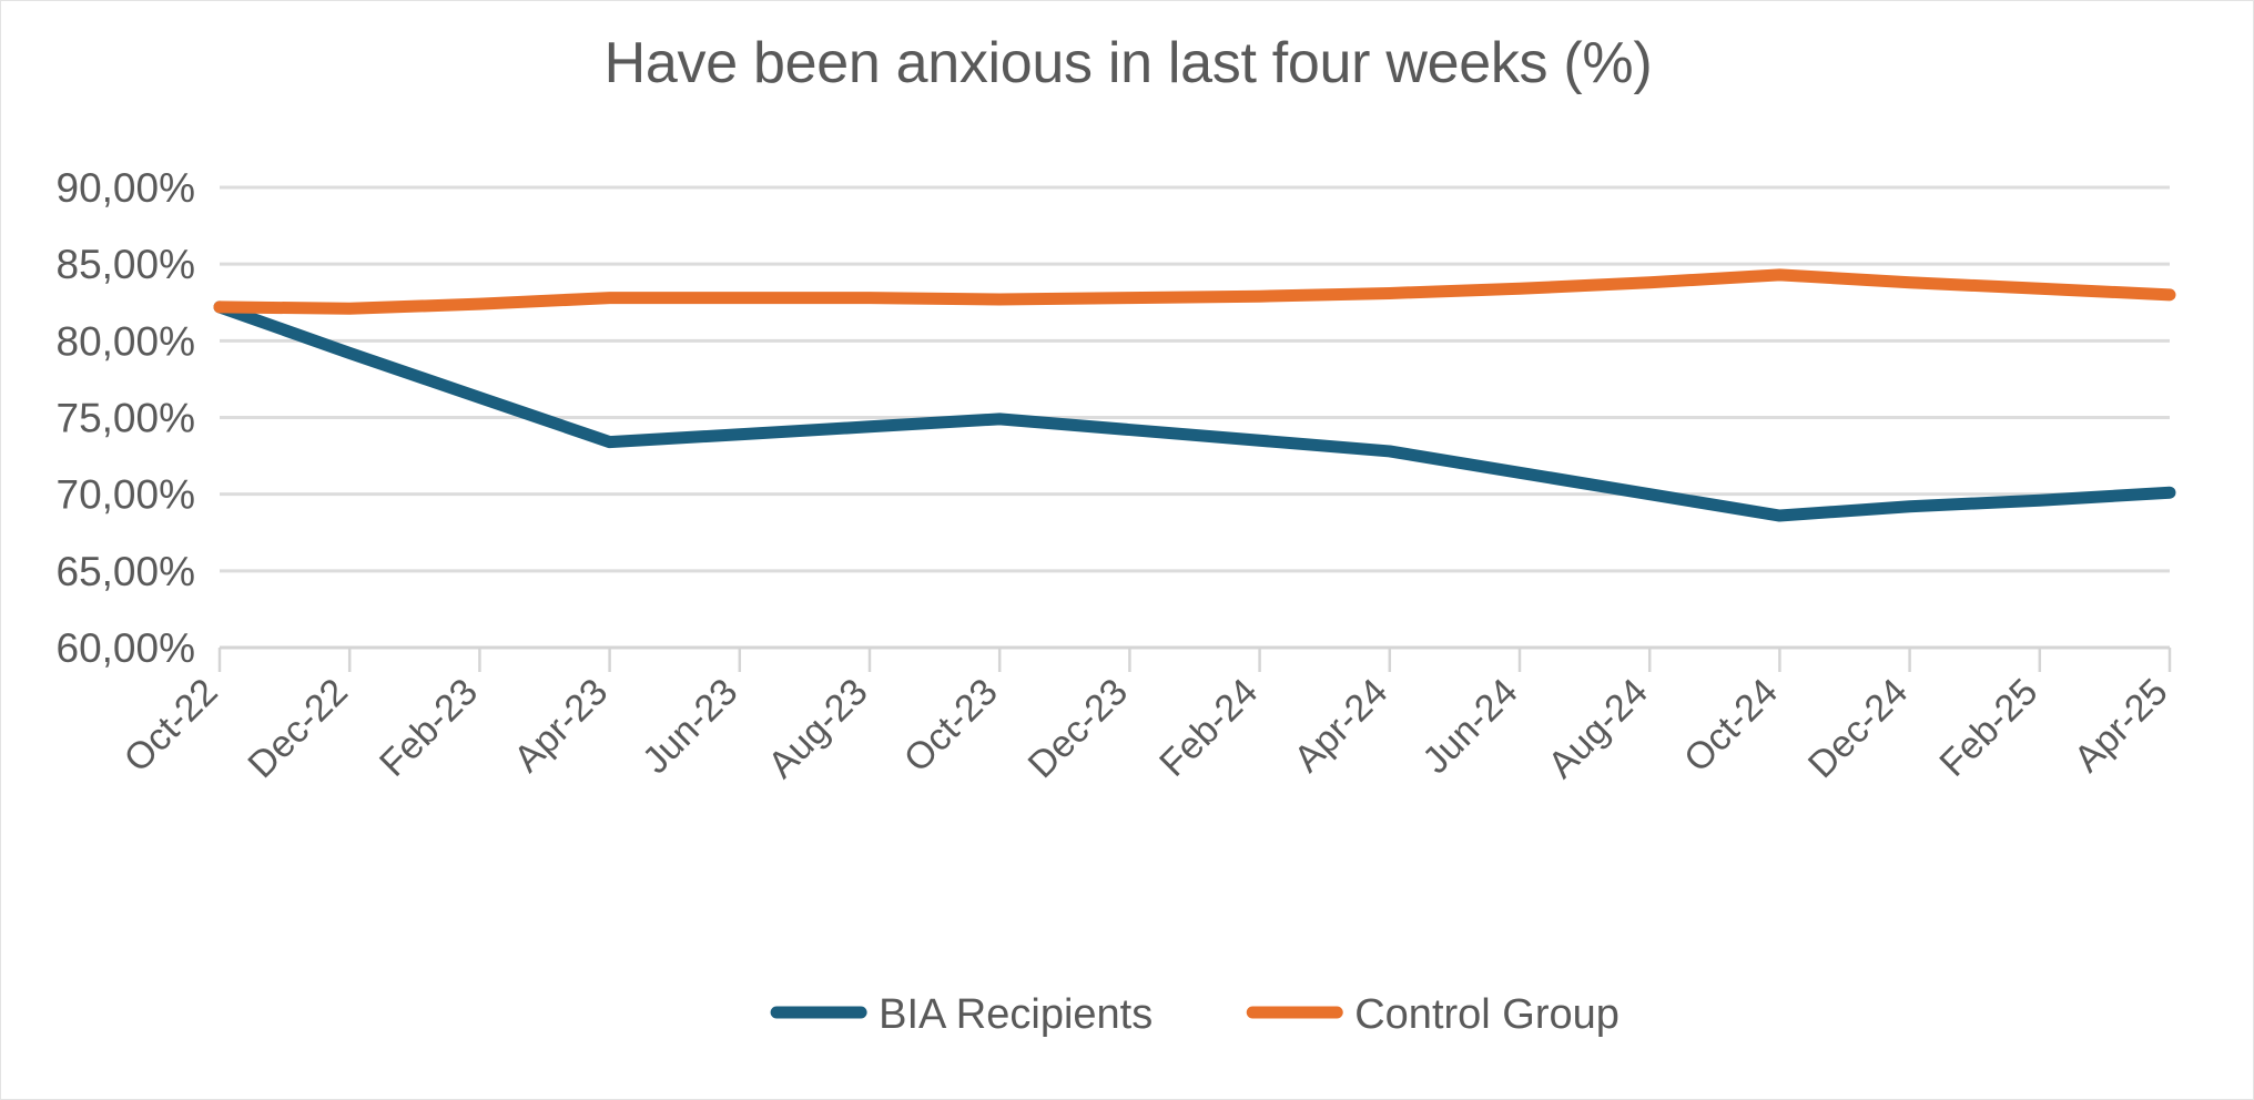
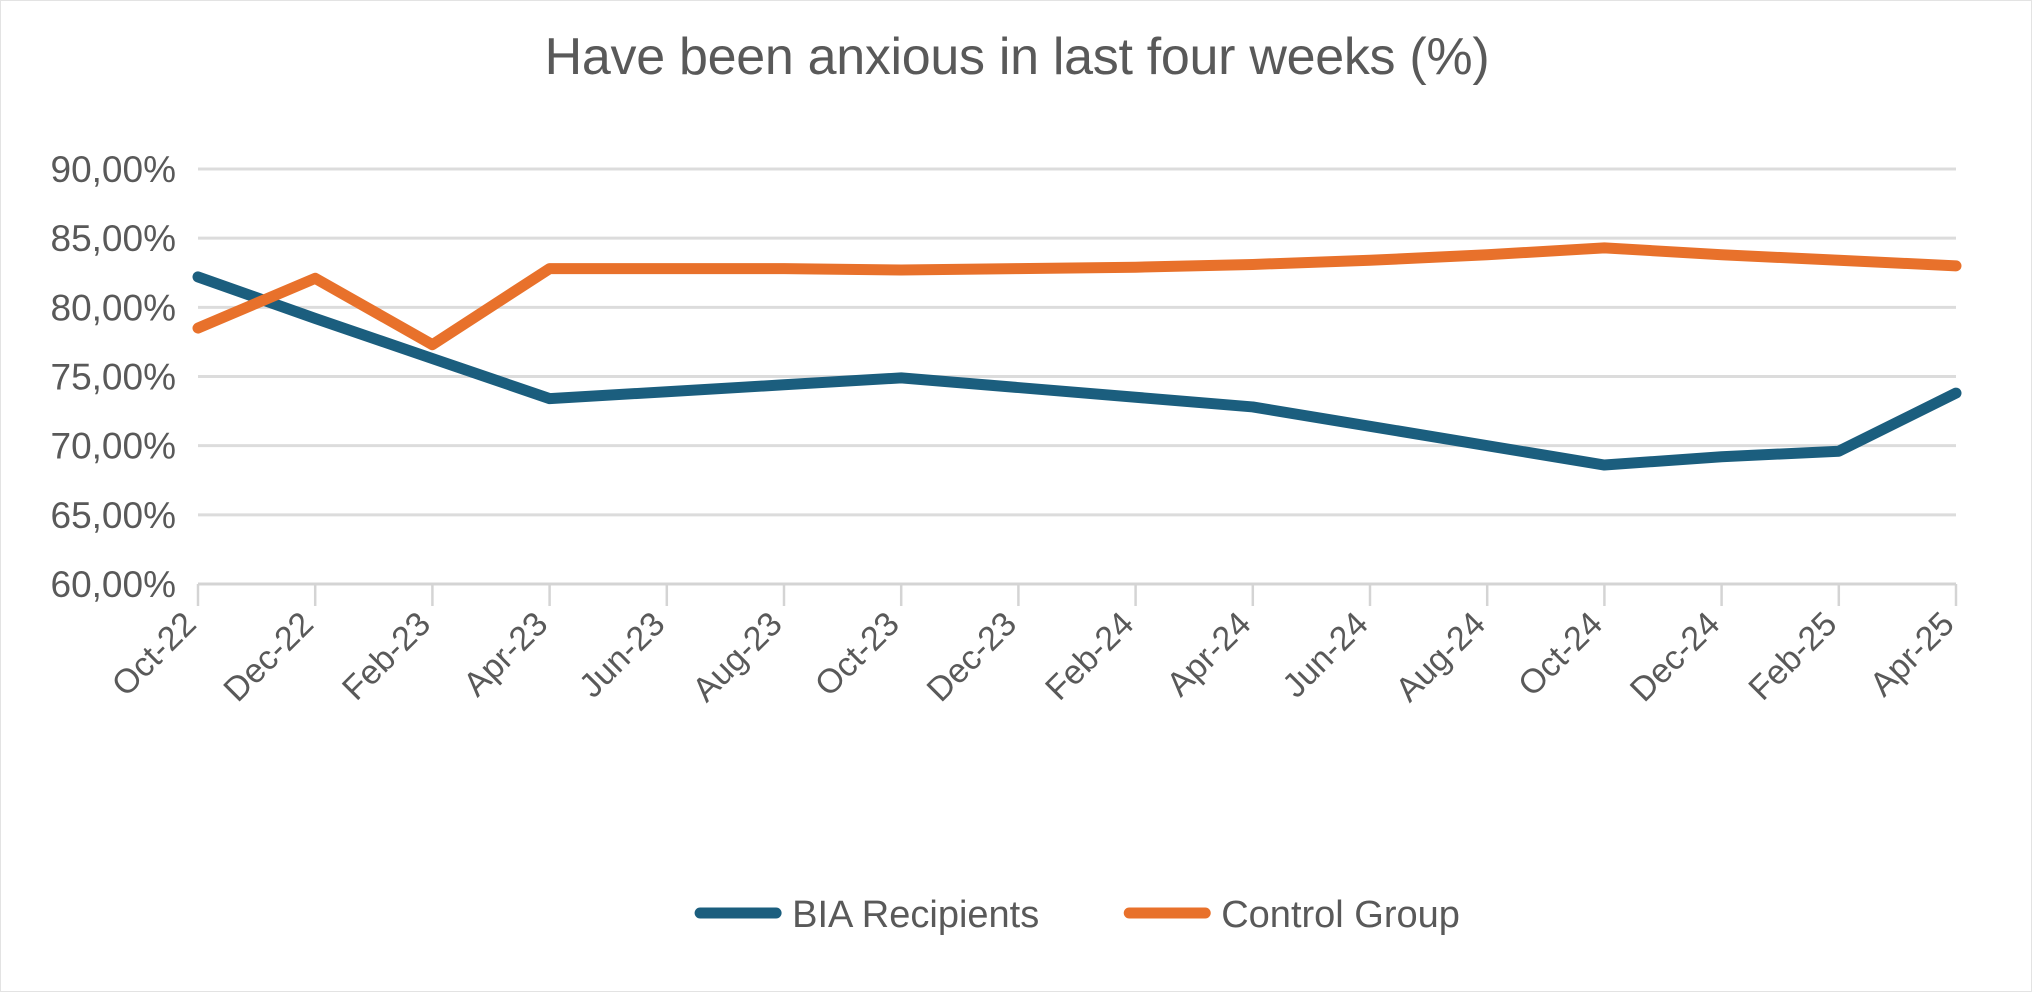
Control Group/Oct-22: 82,2% -> 78,5%
Control Group/Feb-23: 82,4% -> 77,3%
BIA Recipients/Apr-25: 70,1% -> 73,8%
